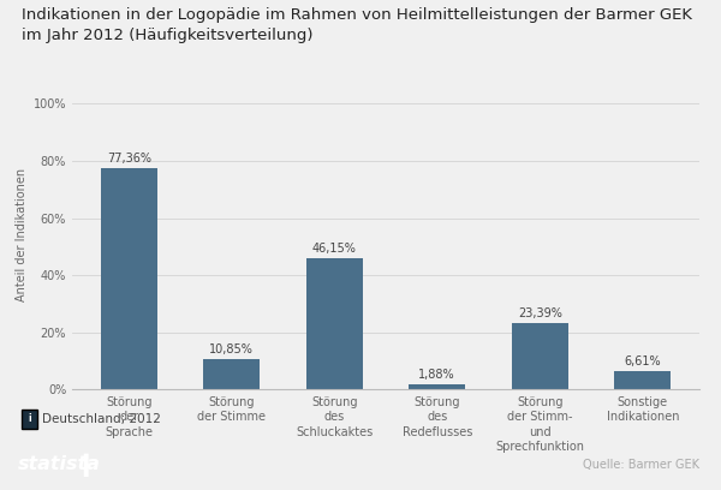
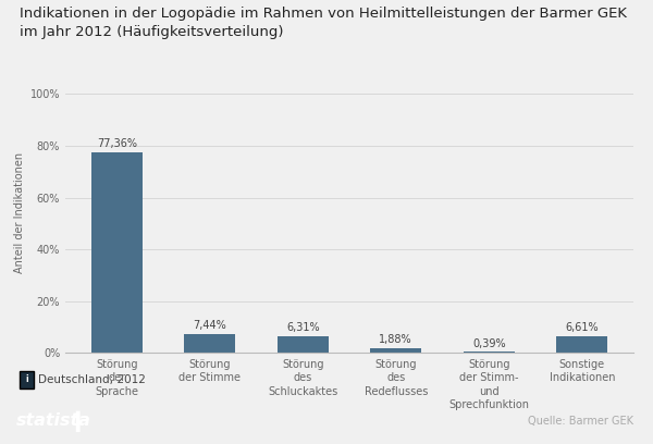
Störung der Stimme: 10,85% -> 7,44%
Störung des Schluckaktes: 46,15% -> 6,31%
Störung der Stimm- und Sprechfunktion: 23,39% -> 0,39%
